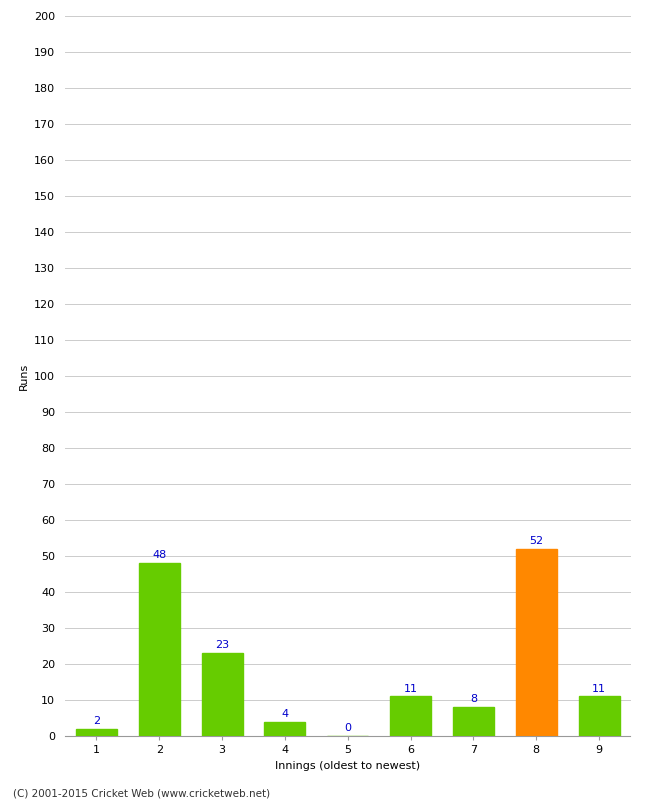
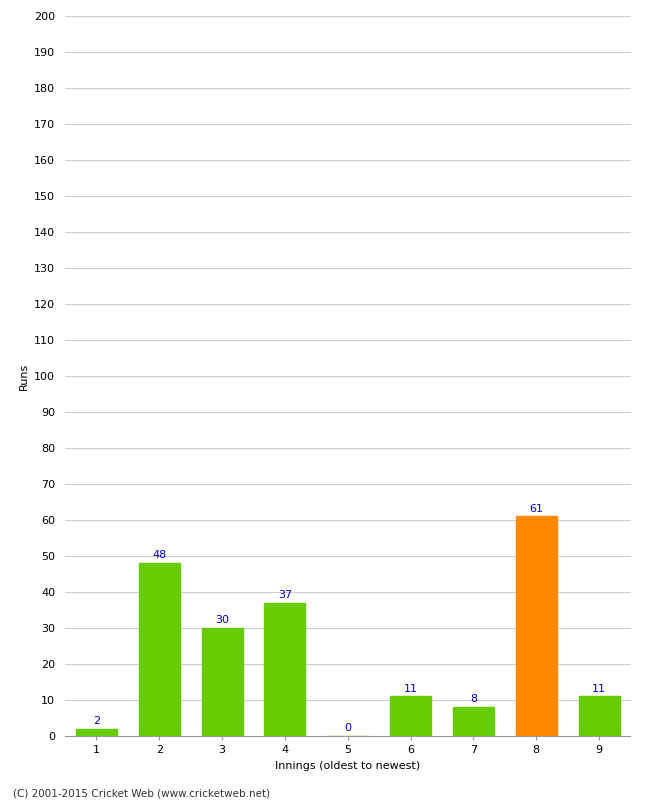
3: 23 -> 30
4: 4 -> 37
8: 52 -> 61
